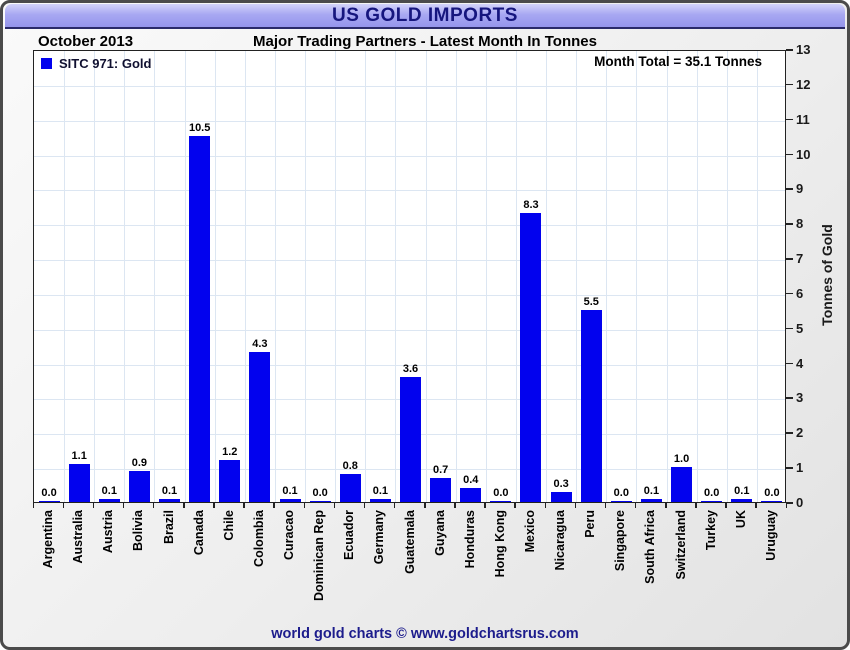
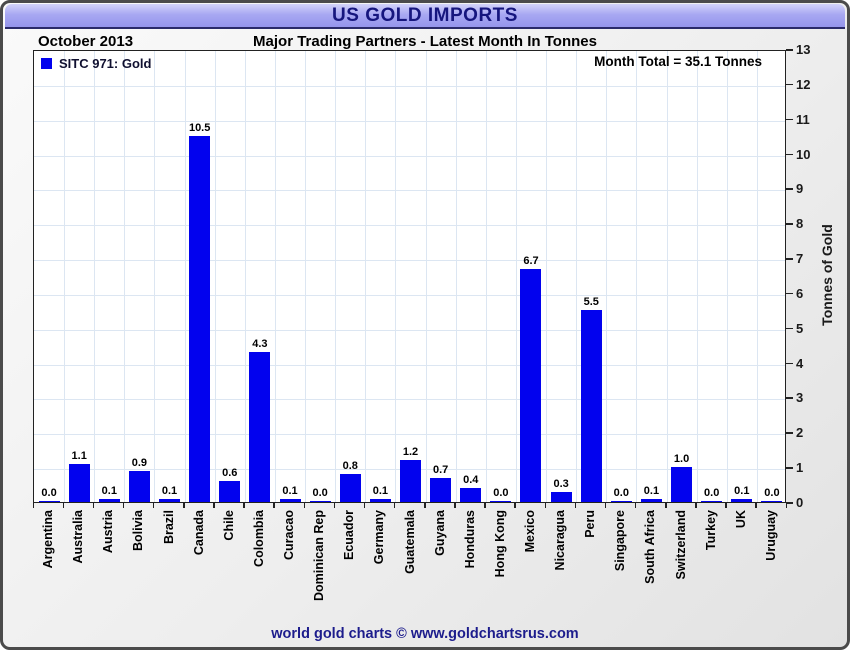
Chile: 1.2 -> 0.6
Guatemala: 3.6 -> 1.2
Mexico: 8.3 -> 6.7
